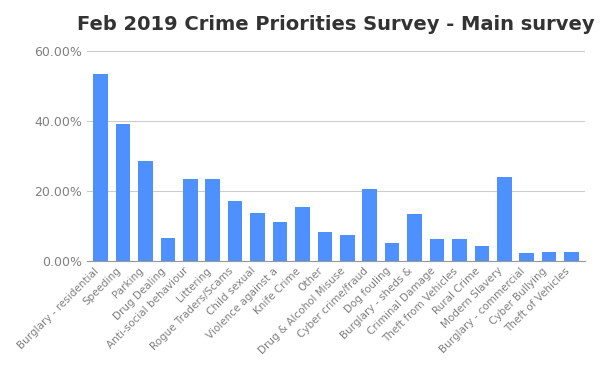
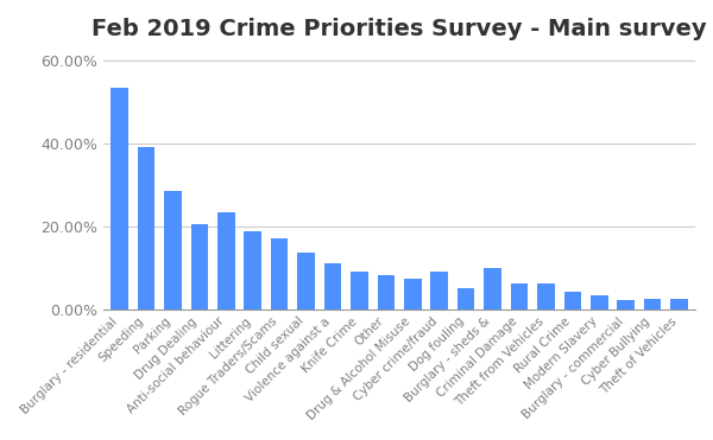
Drug Dealing: 6.5% -> 20.5%
Littering: 23.5% -> 18.8%
Knife Crime: 15.5% -> 9.2%
Cyber crime/fraud: 20.5% -> 9.2%
Burglary - sheds &: 13.5% -> 10.0%
Modern Slavery: 24.0% -> 3.5%
